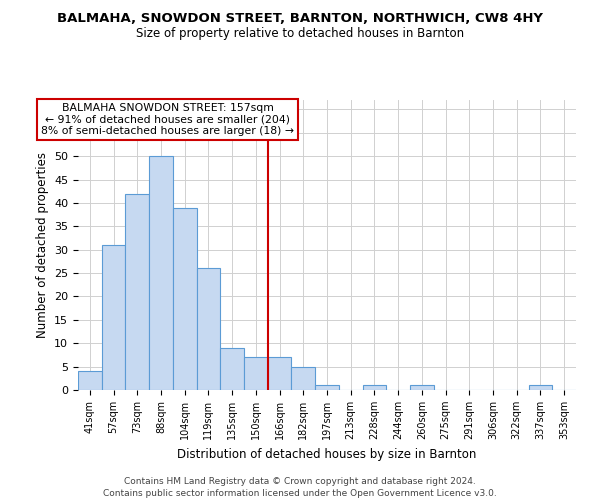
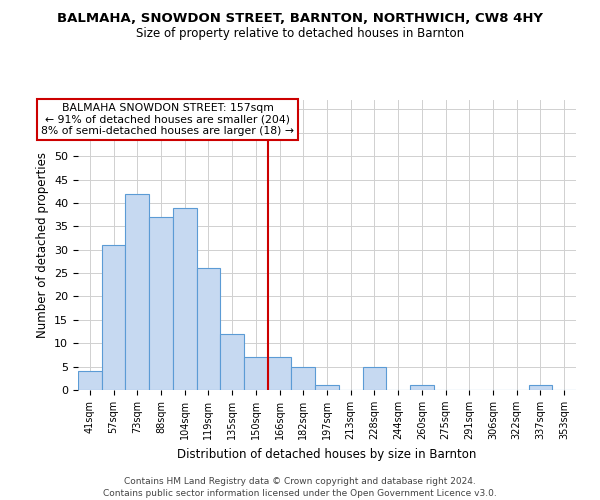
88sqm: 50 -> 37
135sqm: 9 -> 12
228sqm: 1 -> 5
